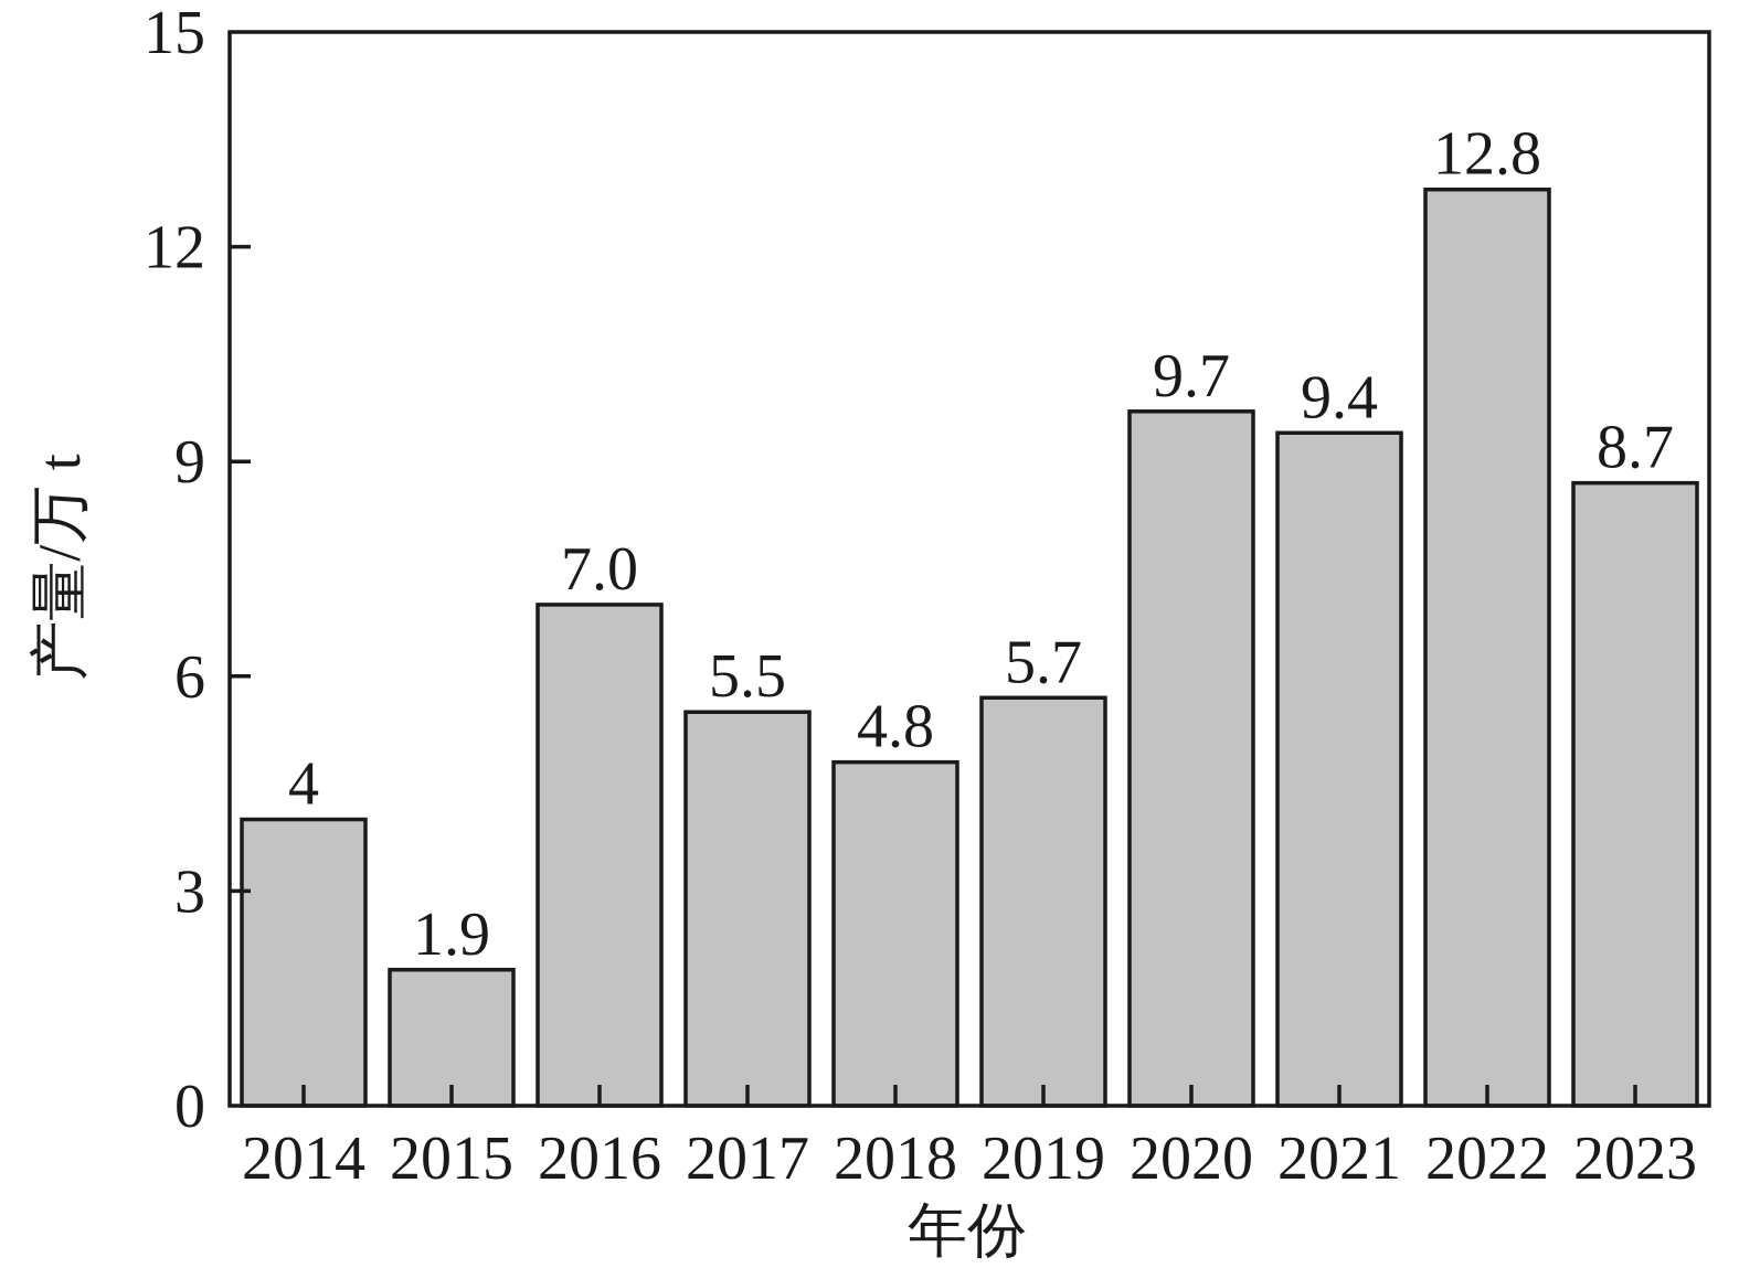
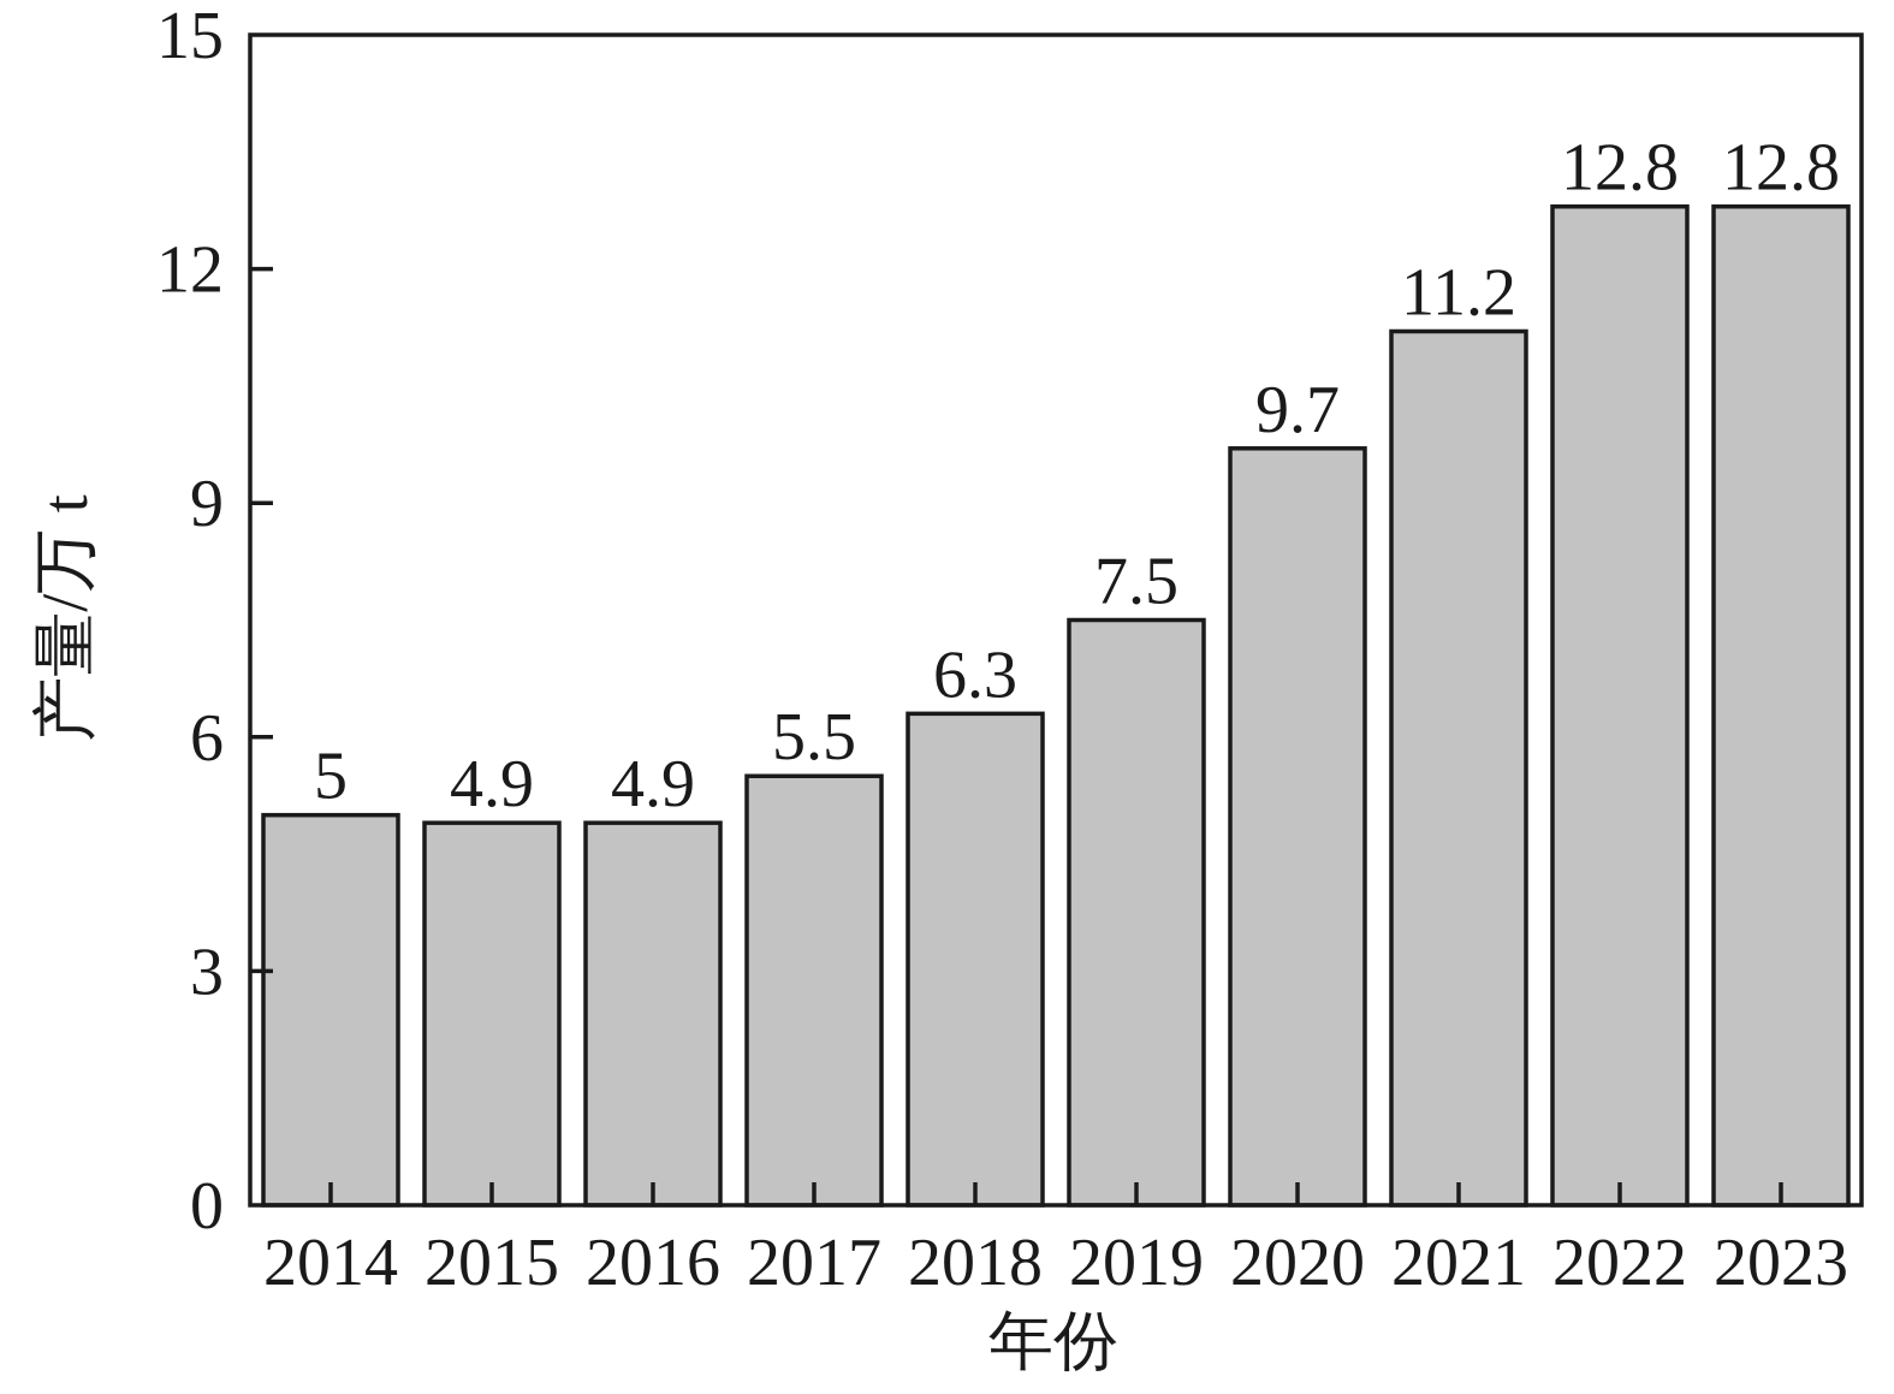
2014: 4 -> 5
2015: 1.9 -> 4.9
2016: 7.0 -> 4.9
2018: 4.8 -> 6.3
2019: 5.7 -> 7.5
2021: 9.4 -> 11.2
2023: 8.7 -> 12.8
